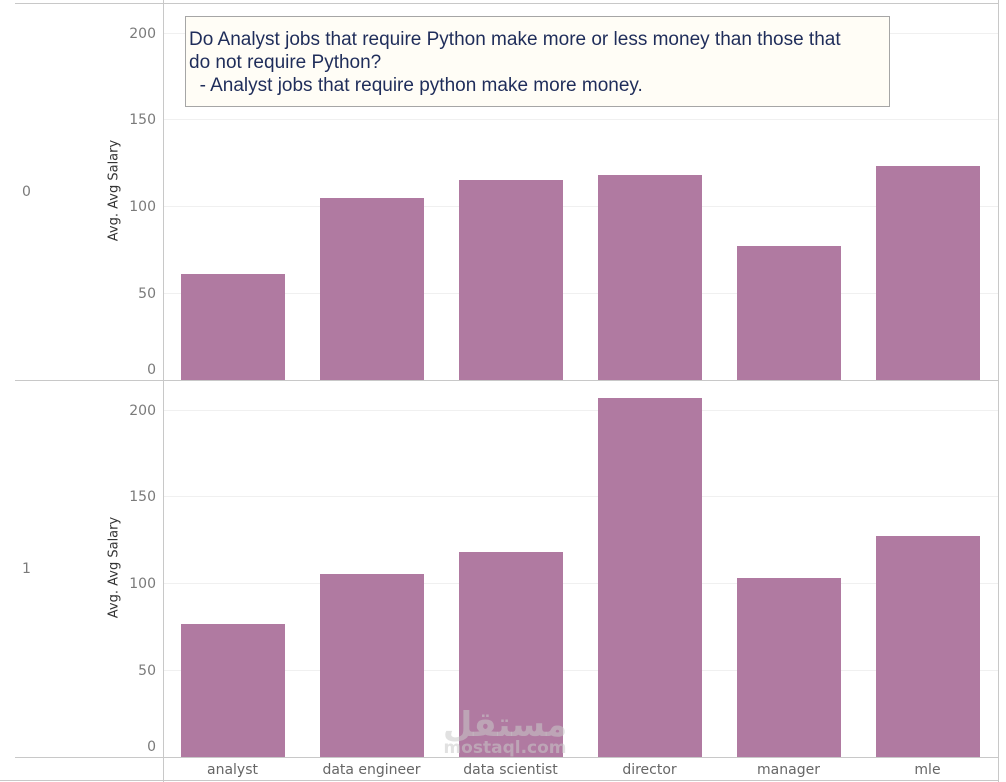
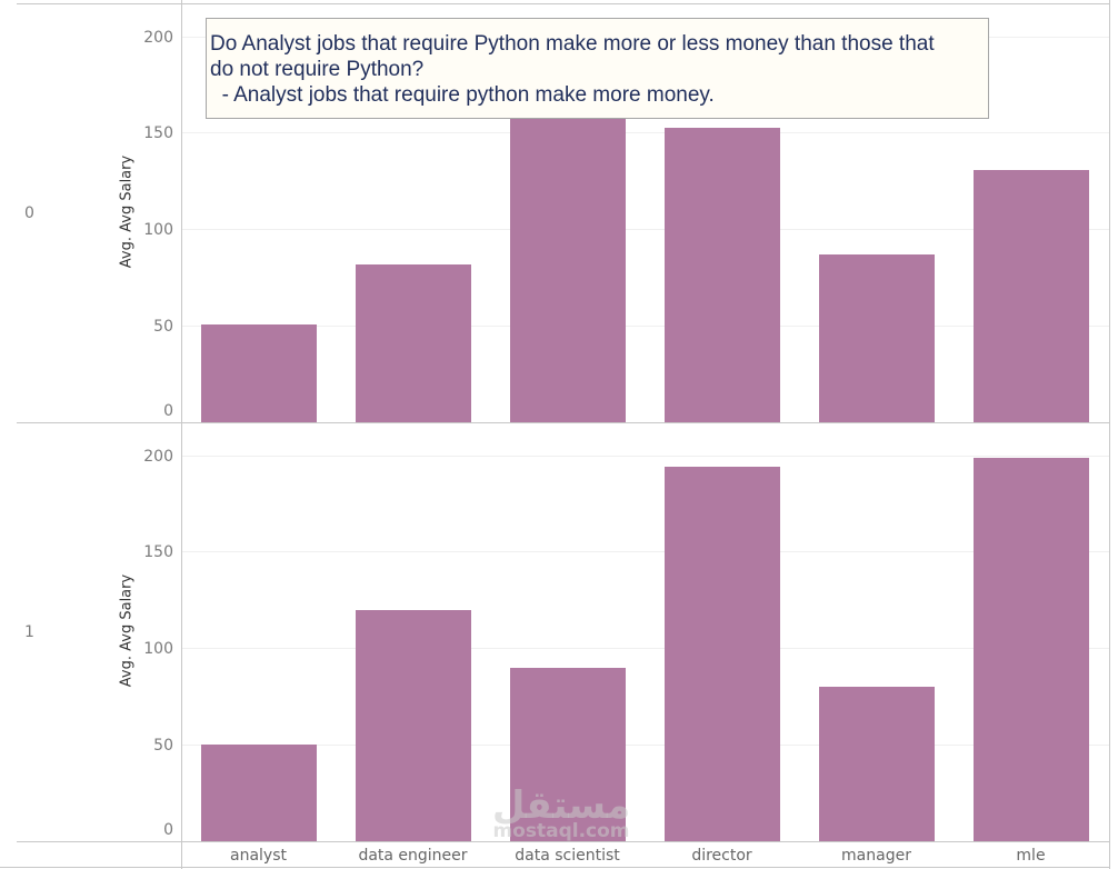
0/analyst: 61 -> 51
1/analyst: 76 -> 50
0/data engineer: 105 -> 82
1/data engineer: 106 -> 120
0/data scientist: 116 -> 189
1/data scientist: 118 -> 90
0/director: 118 -> 153
1/director: 207 -> 194
0/manager: 77 -> 87
1/manager: 103 -> 80
0/mle: 124 -> 131
1/mle: 128 -> 199
